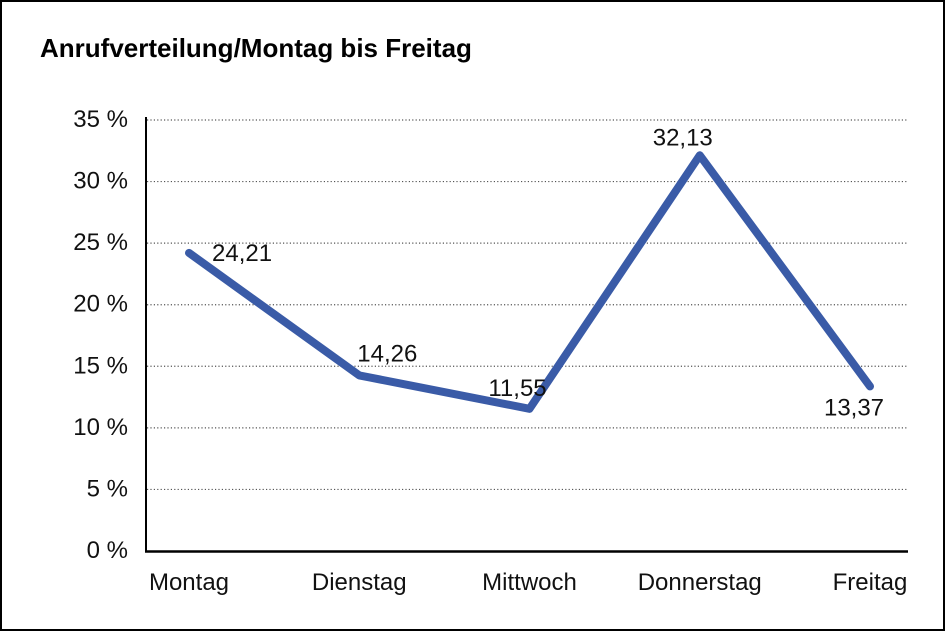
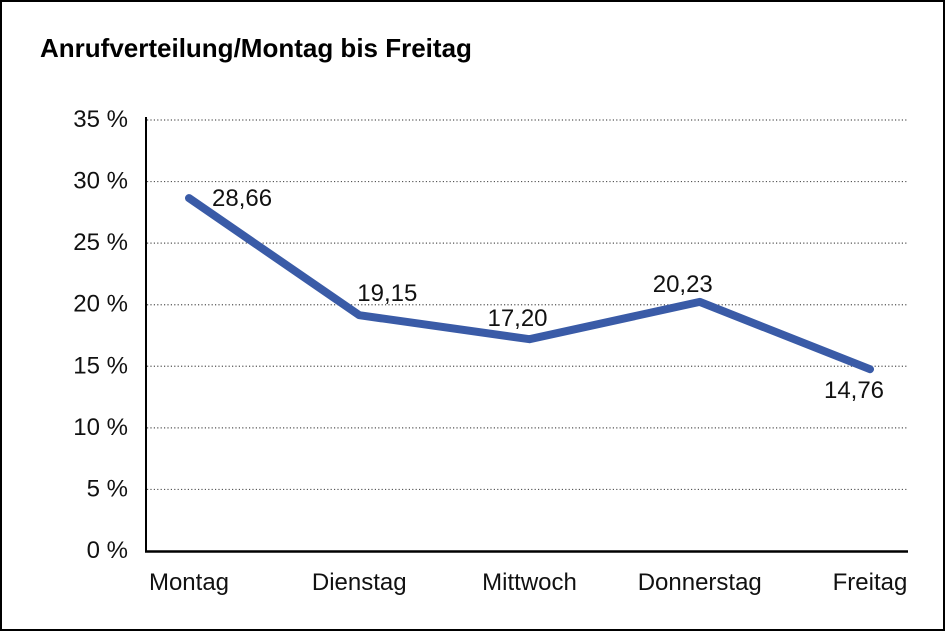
Montag: 24,21 -> 28,66
Dienstag: 14,26 -> 19,15
Mittwoch: 11,55 -> 17,20
Donnerstag: 32,13 -> 20,23
Freitag: 13,37 -> 14,76
